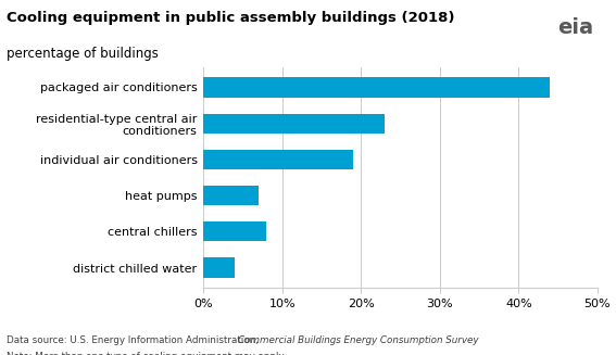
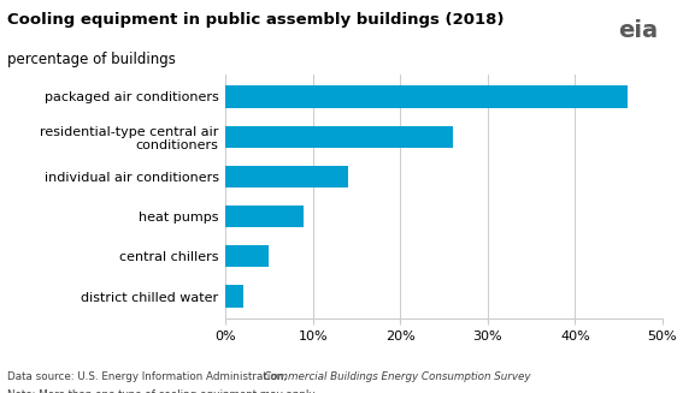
packaged air conditioners: 44% -> 46%
residential-type central air conditioners: 23% -> 26%
individual air conditioners: 19% -> 14%
heat pumps: 7% -> 9%
central chillers: 8% -> 5%
district chilled water: 4% -> 2%
